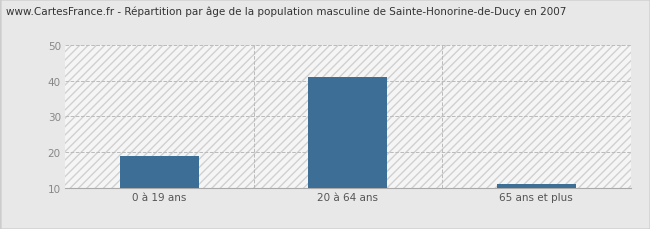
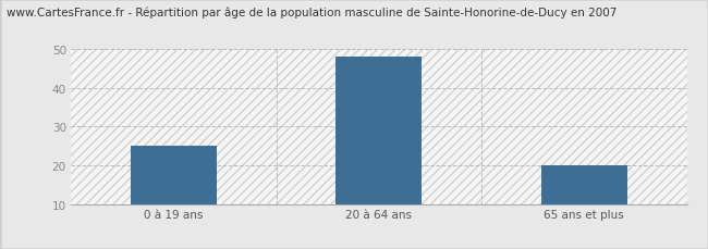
0 à 19 ans: 19 -> 25
20 à 64 ans: 41 -> 48
65 ans et plus: 11 -> 20
